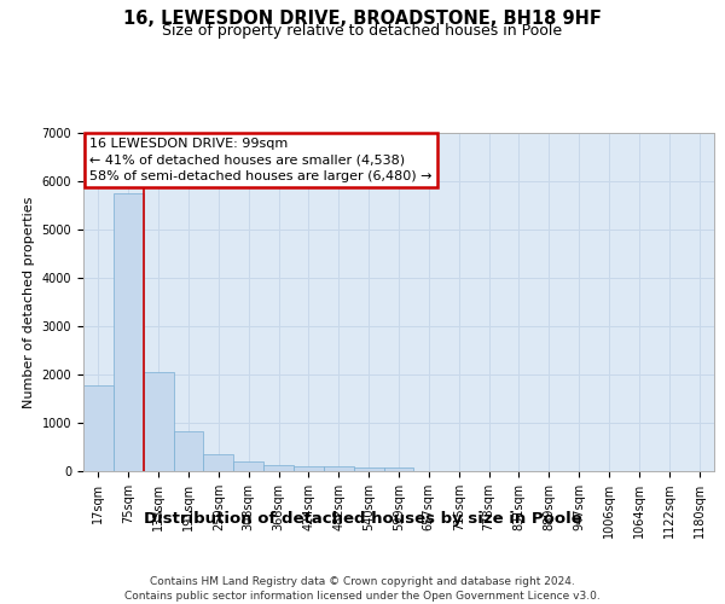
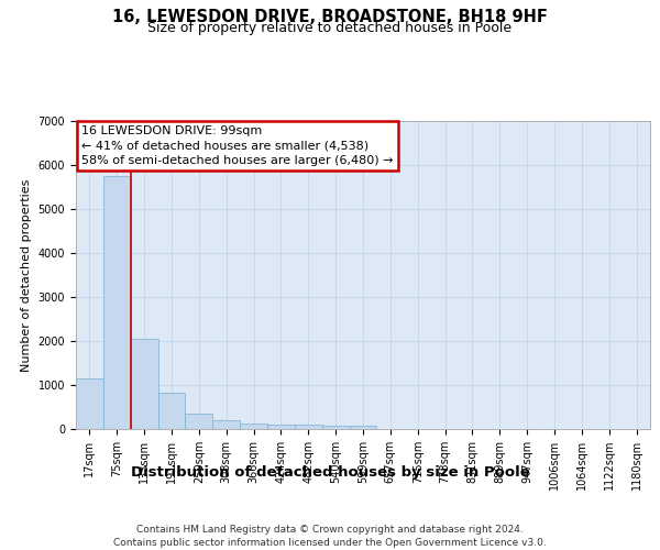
17sqm: 1780 -> 1150
